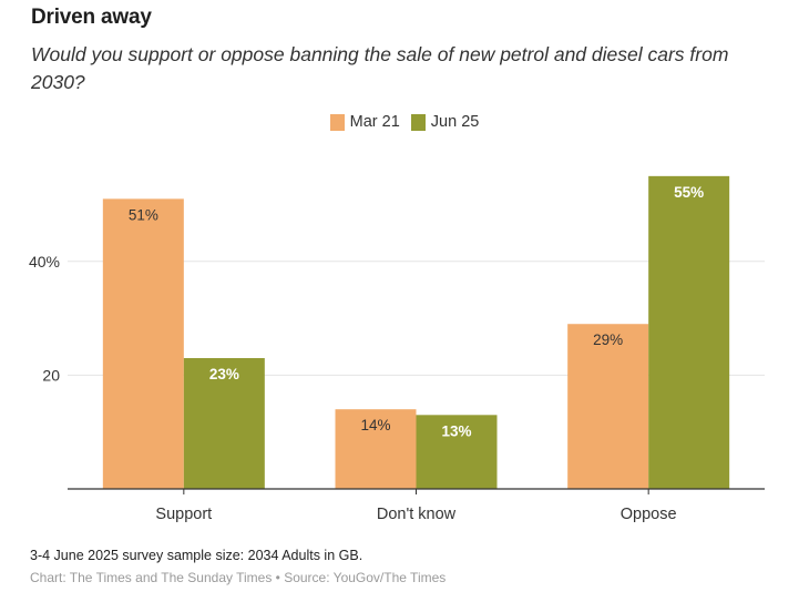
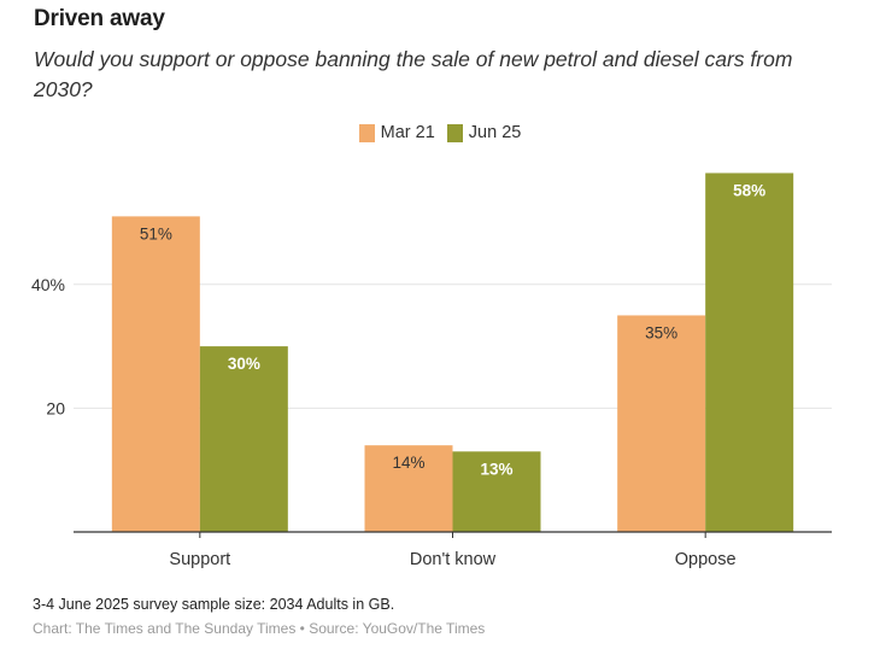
Jun 25/Support: 23% -> 30%
Mar 21/Oppose: 29% -> 35%
Jun 25/Oppose: 55% -> 58%
